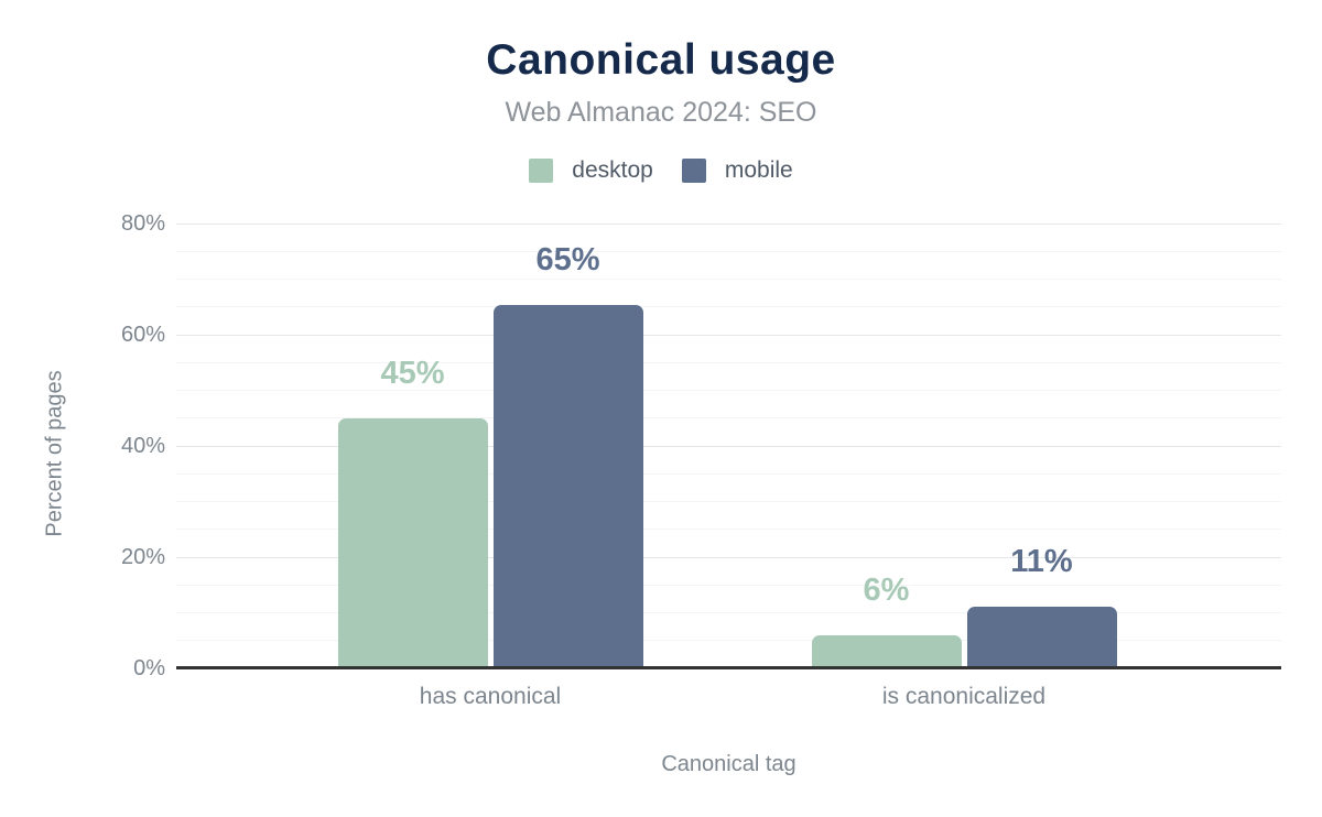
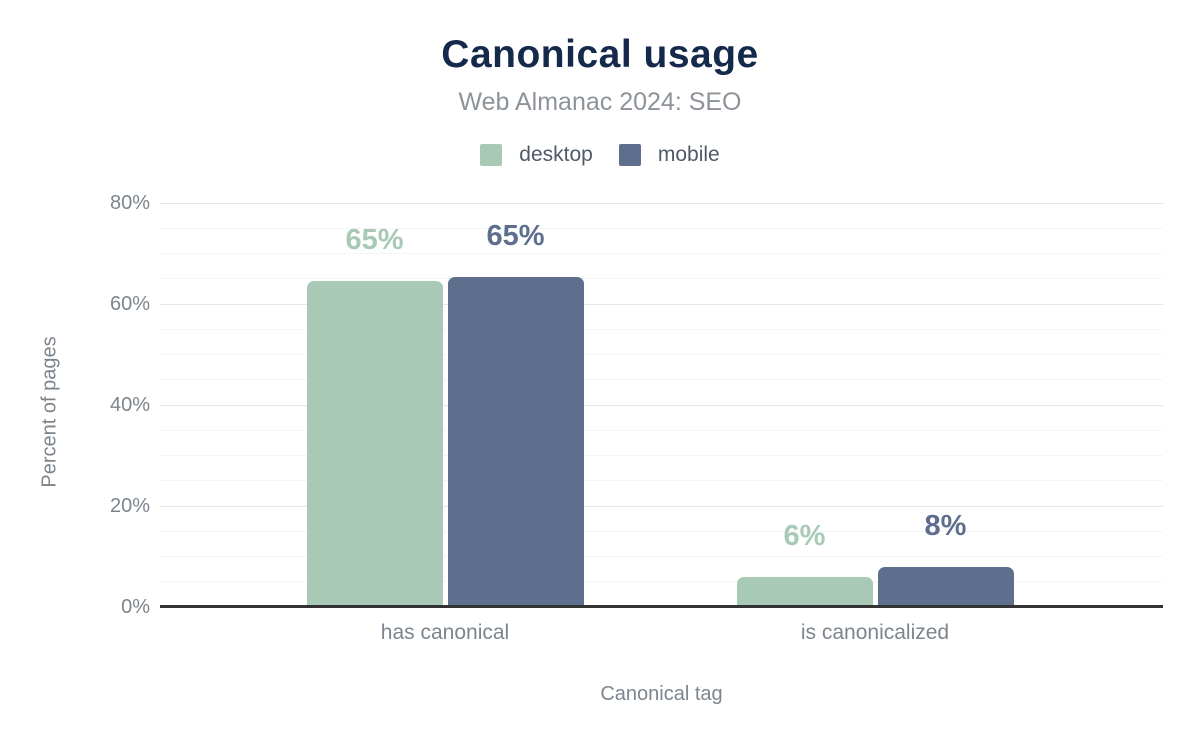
desktop/has canonical: 45% -> 65%
mobile/is canonicalized: 11% -> 8%
